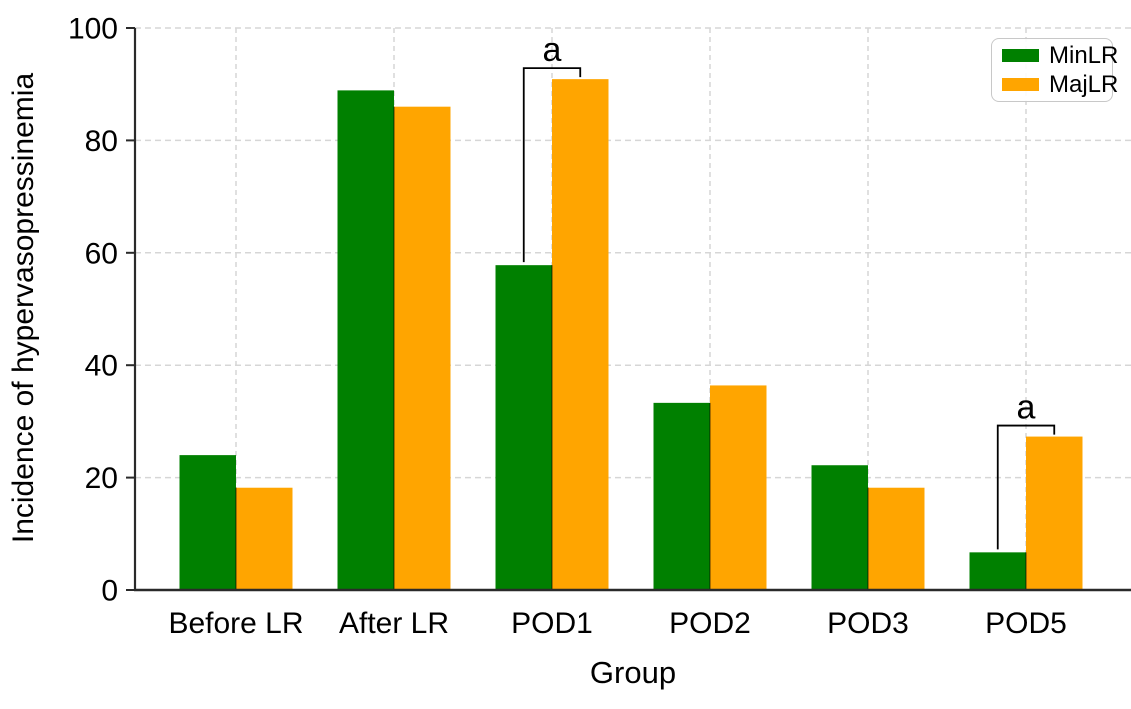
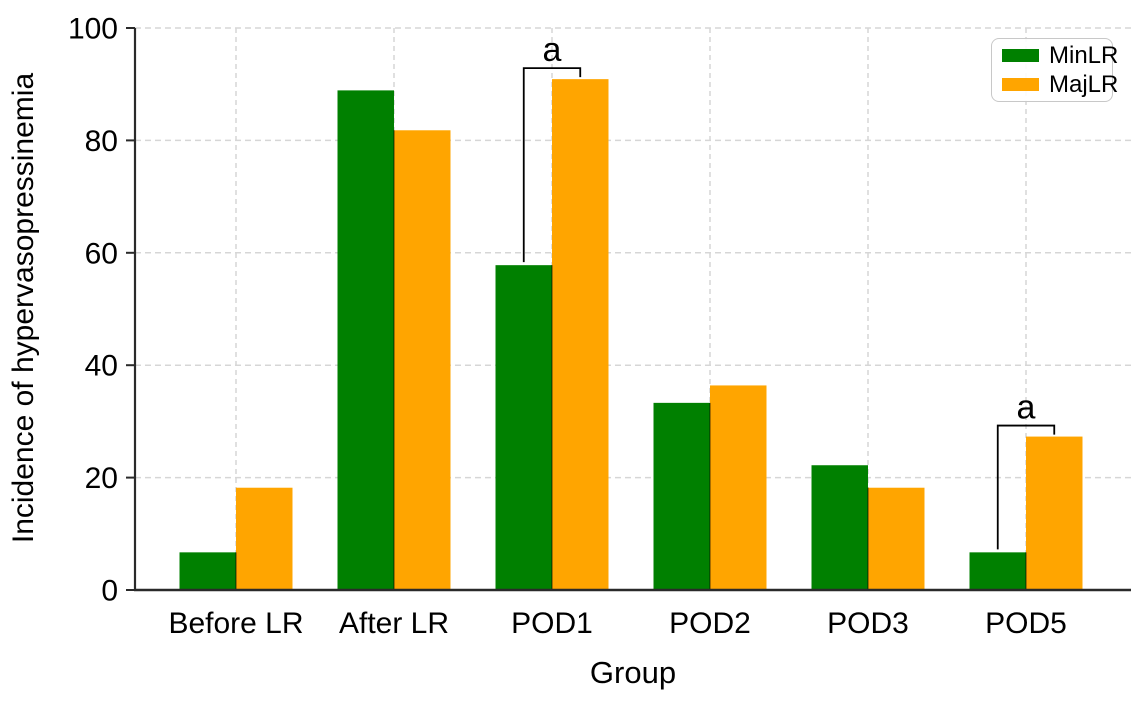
MinLR/Before LR: 24 -> 7
MajLR/After LR: 86 -> 82
